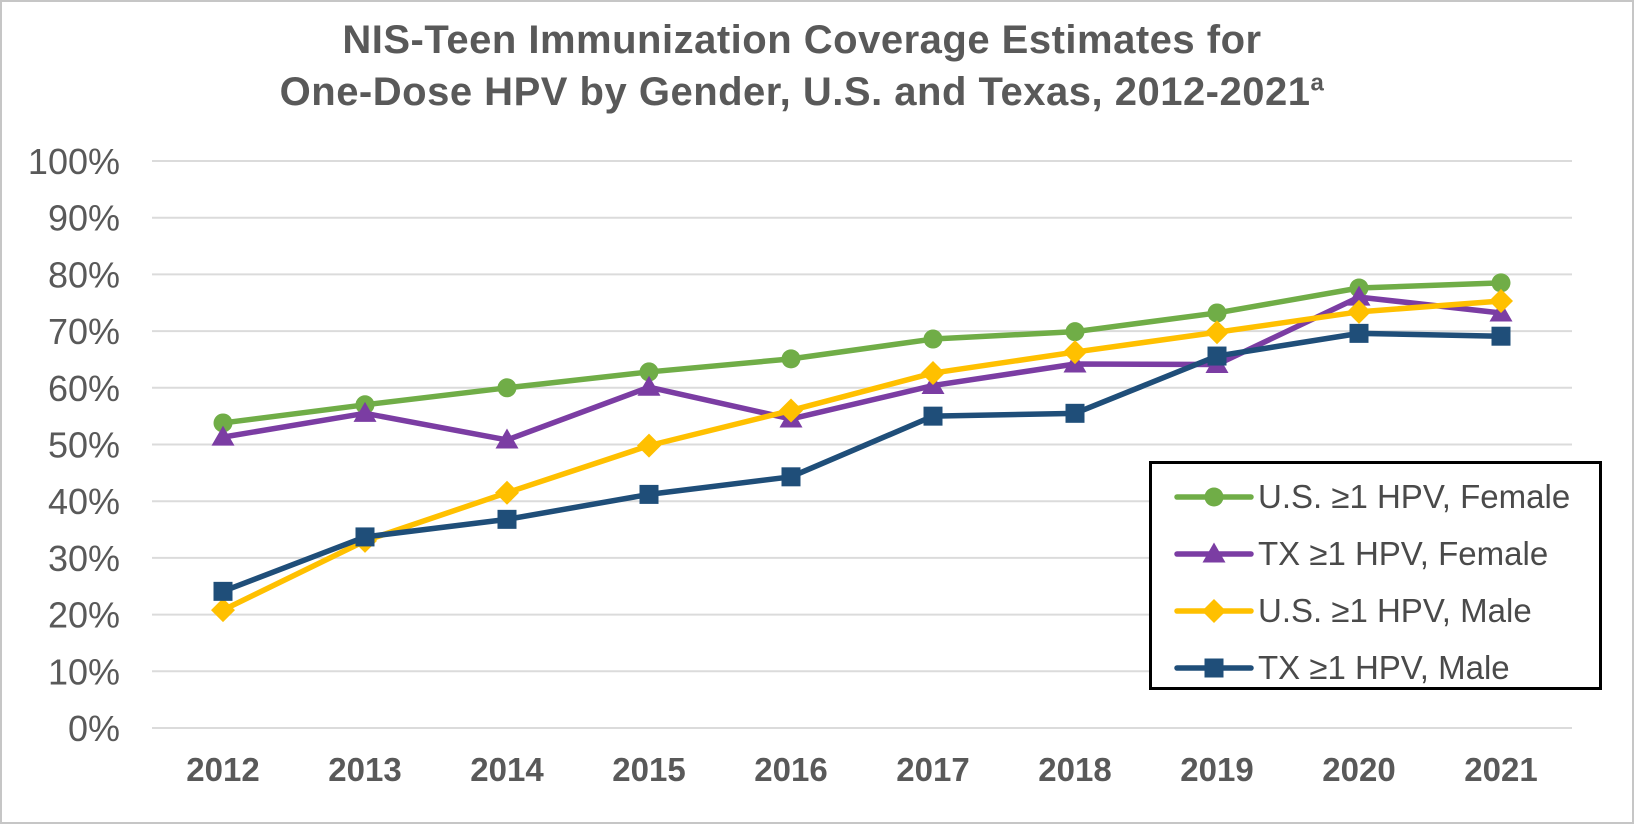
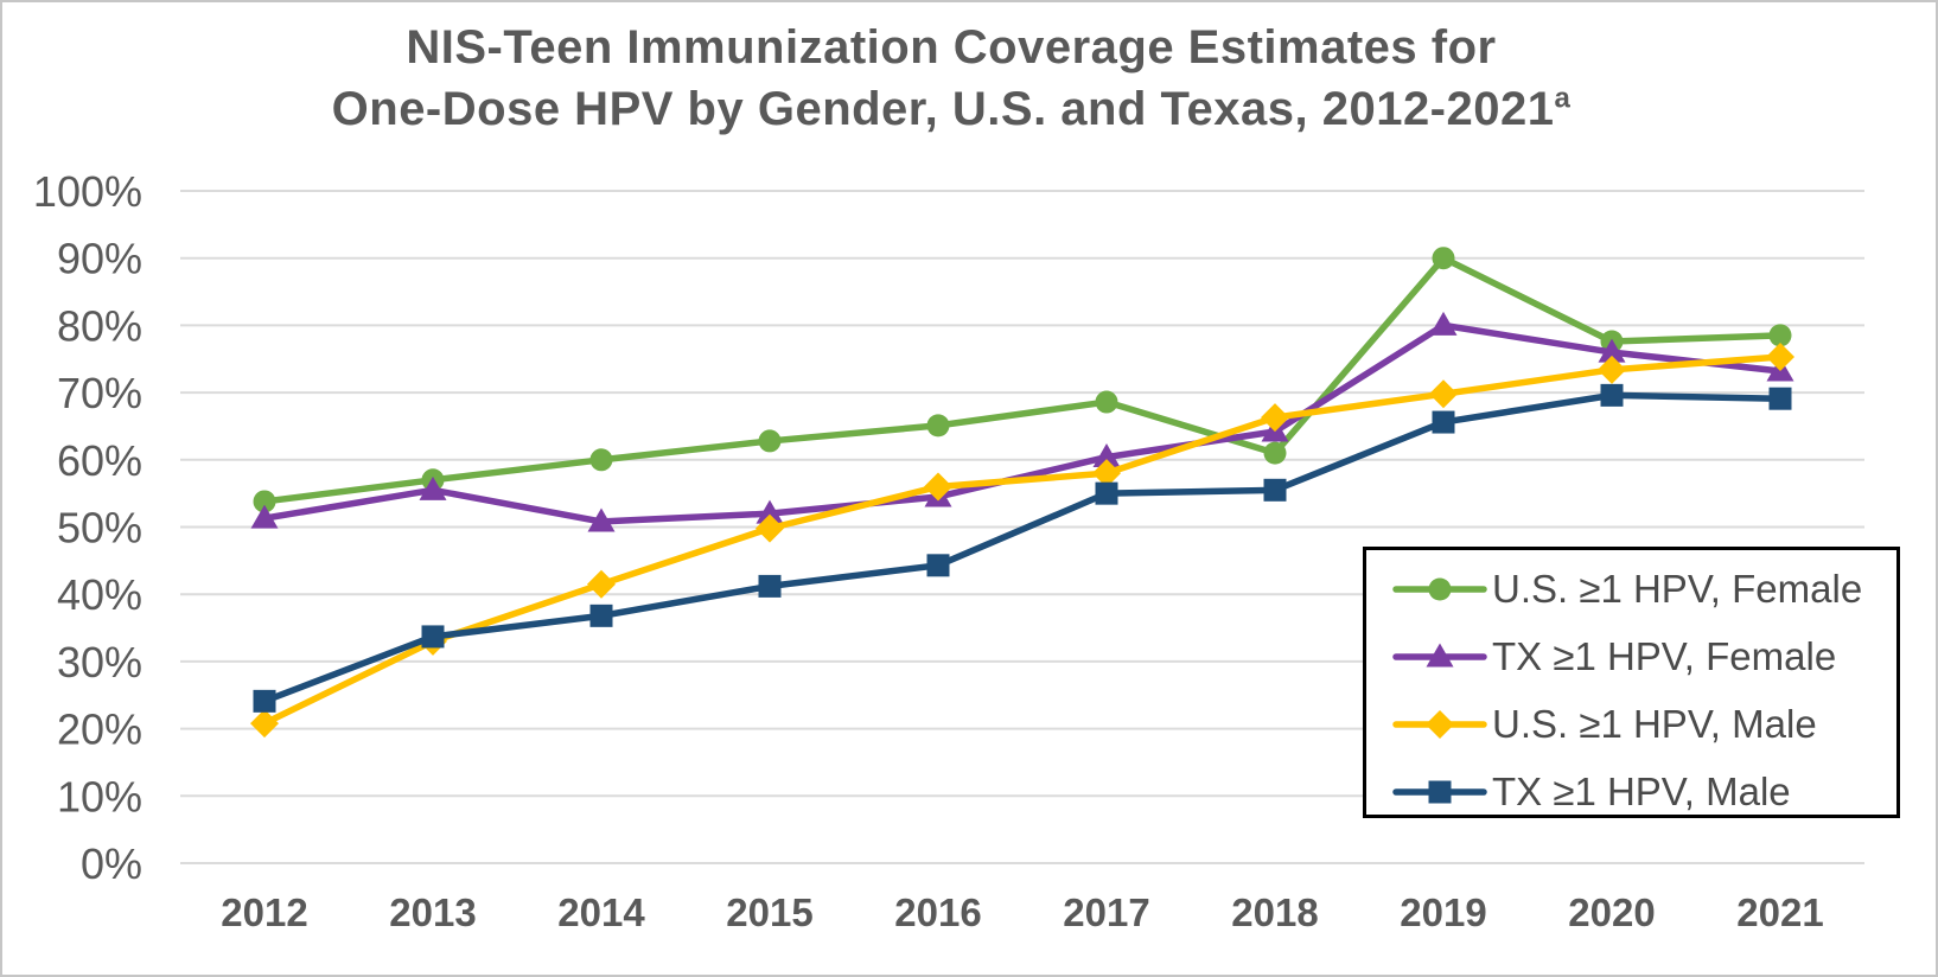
TX ≥1 HPV, Female/2015: 60% -> 52%
U.S. ≥1 HPV, Male/2017: 63% -> 58%
U.S. ≥1 HPV, Female/2018: 70% -> 61%
U.S. ≥1 HPV, Female/2019: 73% -> 90%
TX ≥1 HPV, Female/2019: 64% -> 80%
